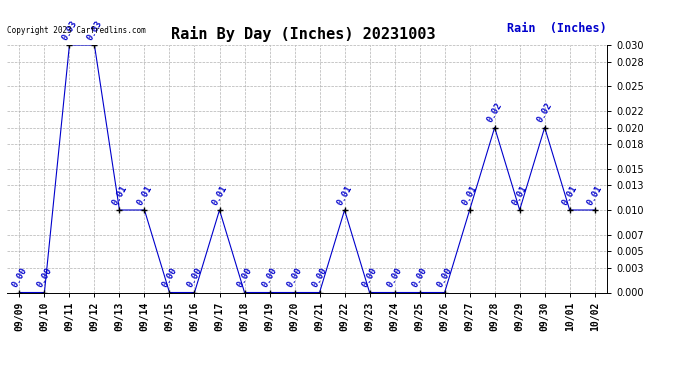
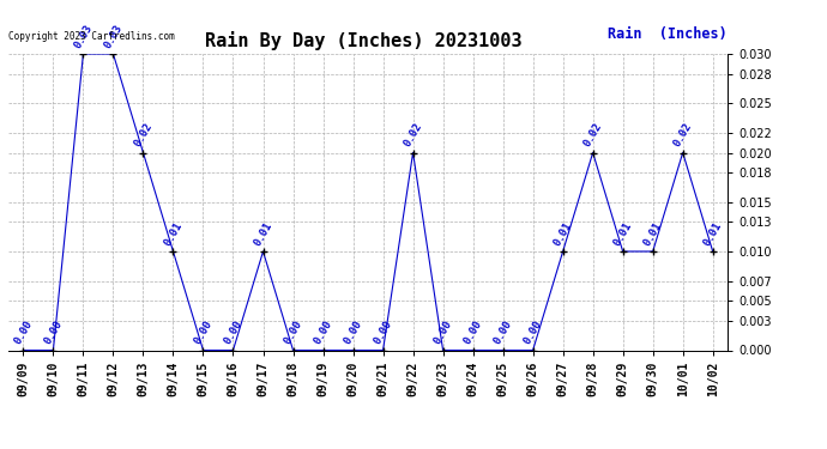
09/13: 0.01 -> 0.02
09/22: 0.01 -> 0.02
09/30: 0.02 -> 0.01
10/01: 0.01 -> 0.02
